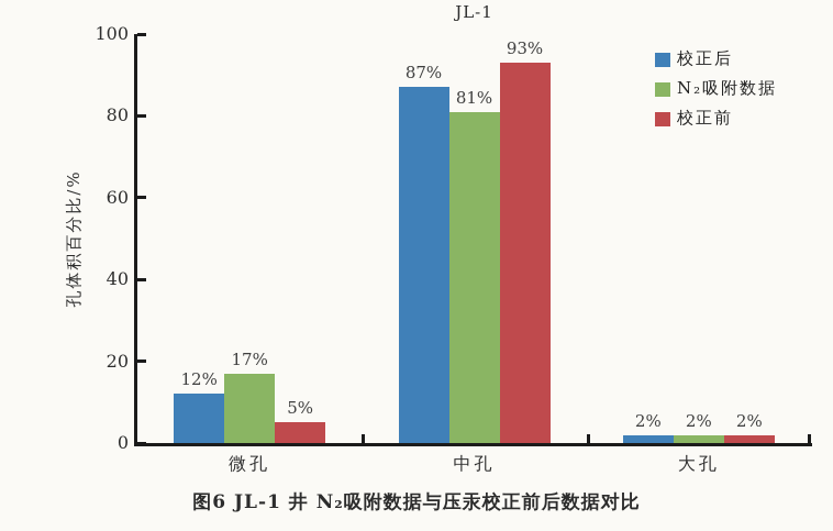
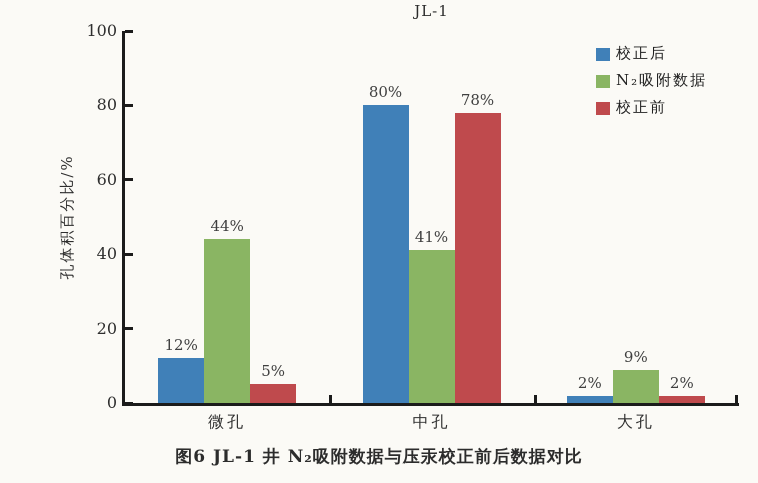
N₂吸附数据/微孔: 17% -> 44%
校正后/中孔: 87% -> 80%
N₂吸附数据/中孔: 81% -> 41%
校正前/中孔: 93% -> 78%
N₂吸附数据/大孔: 2% -> 9%
